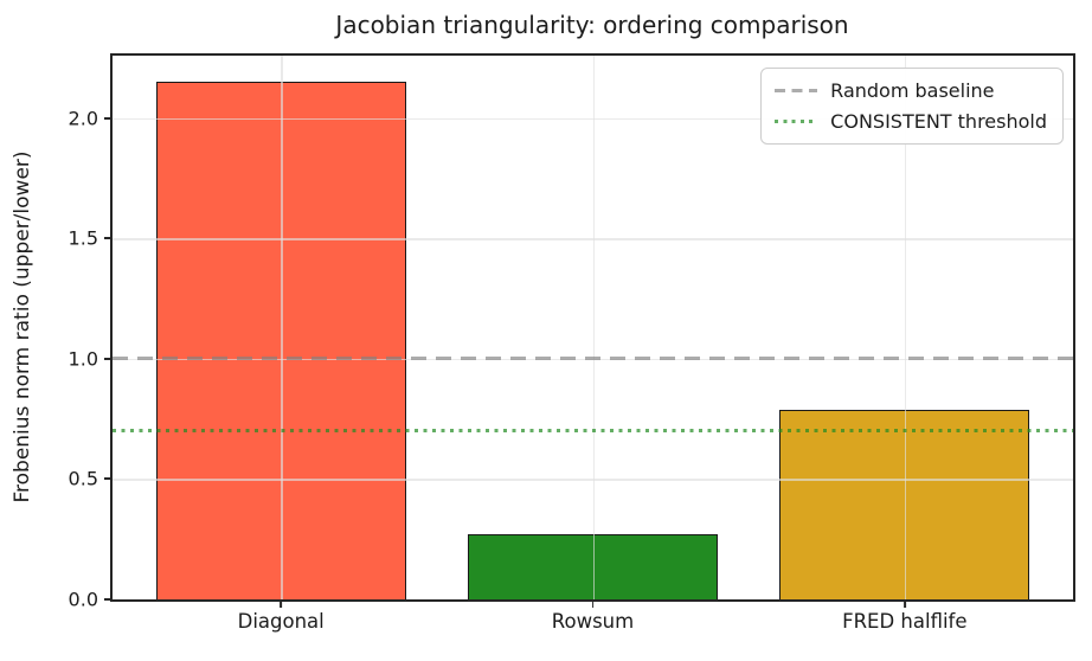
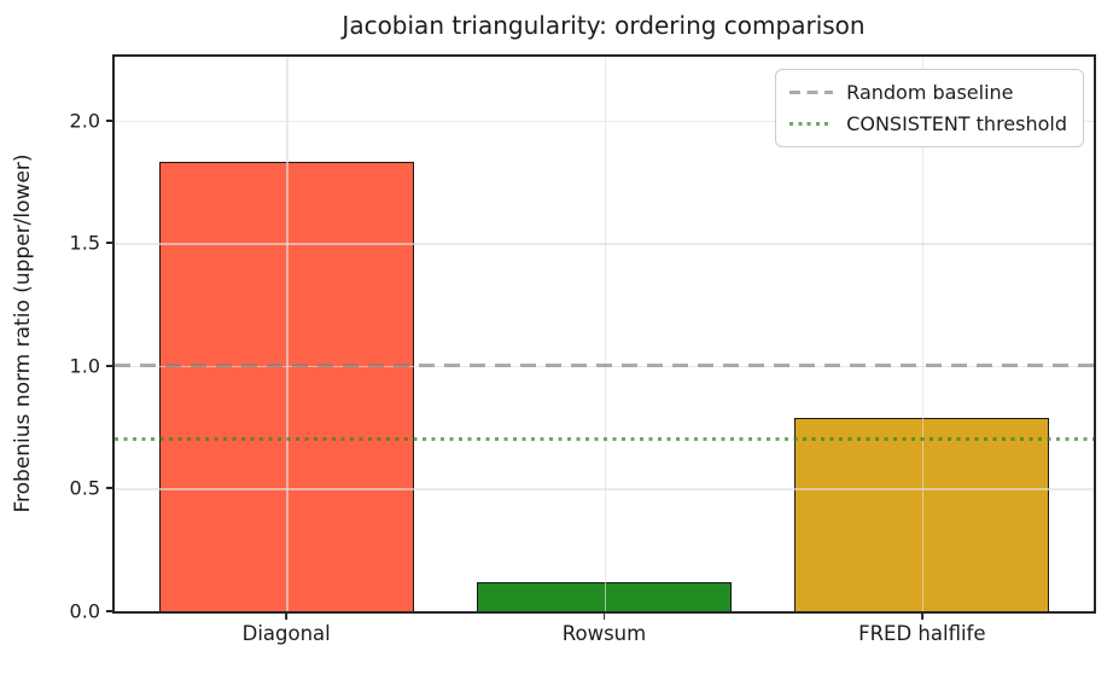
Diagonal: 2.15 -> 1.83
Rowsum: 0.27 -> 0.12
